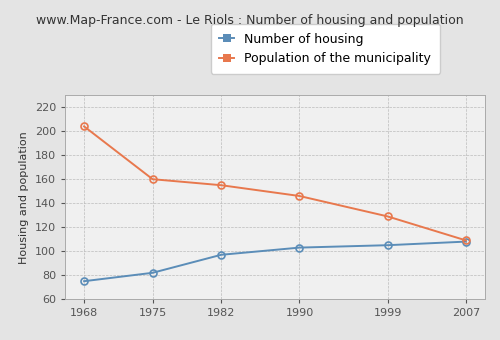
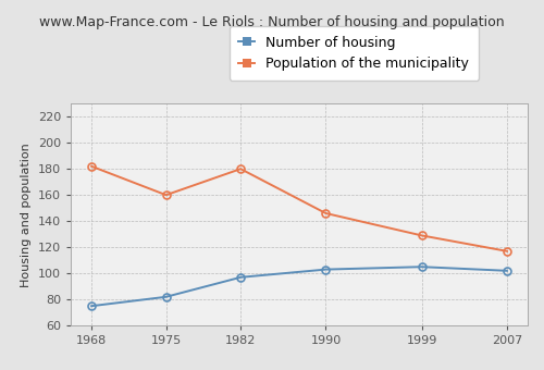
Population of the municipality/1968: 204 -> 182
Population of the municipality/1982: 155 -> 180
Number of housing/2007: 108 -> 102
Population of the municipality/2007: 109 -> 117
